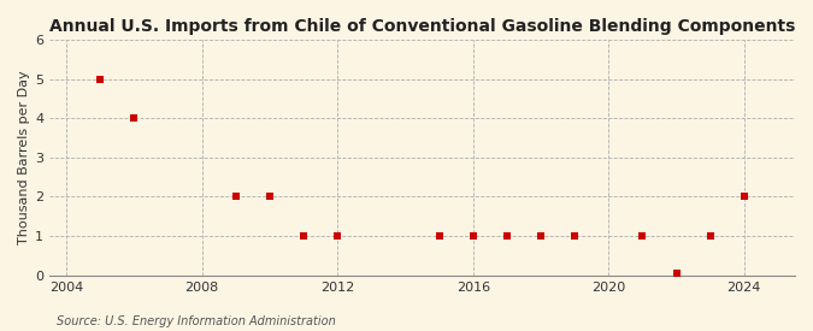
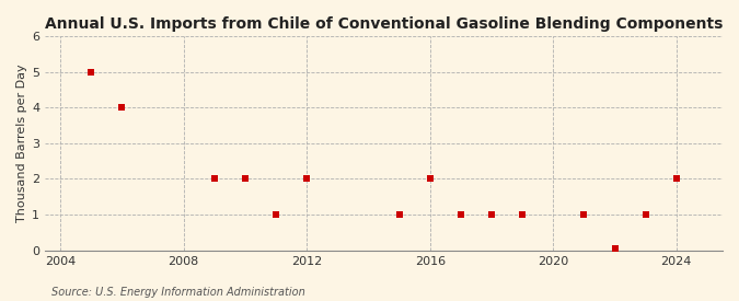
2012: 1.00 -> 2.00
2016: 1.00 -> 2.00
